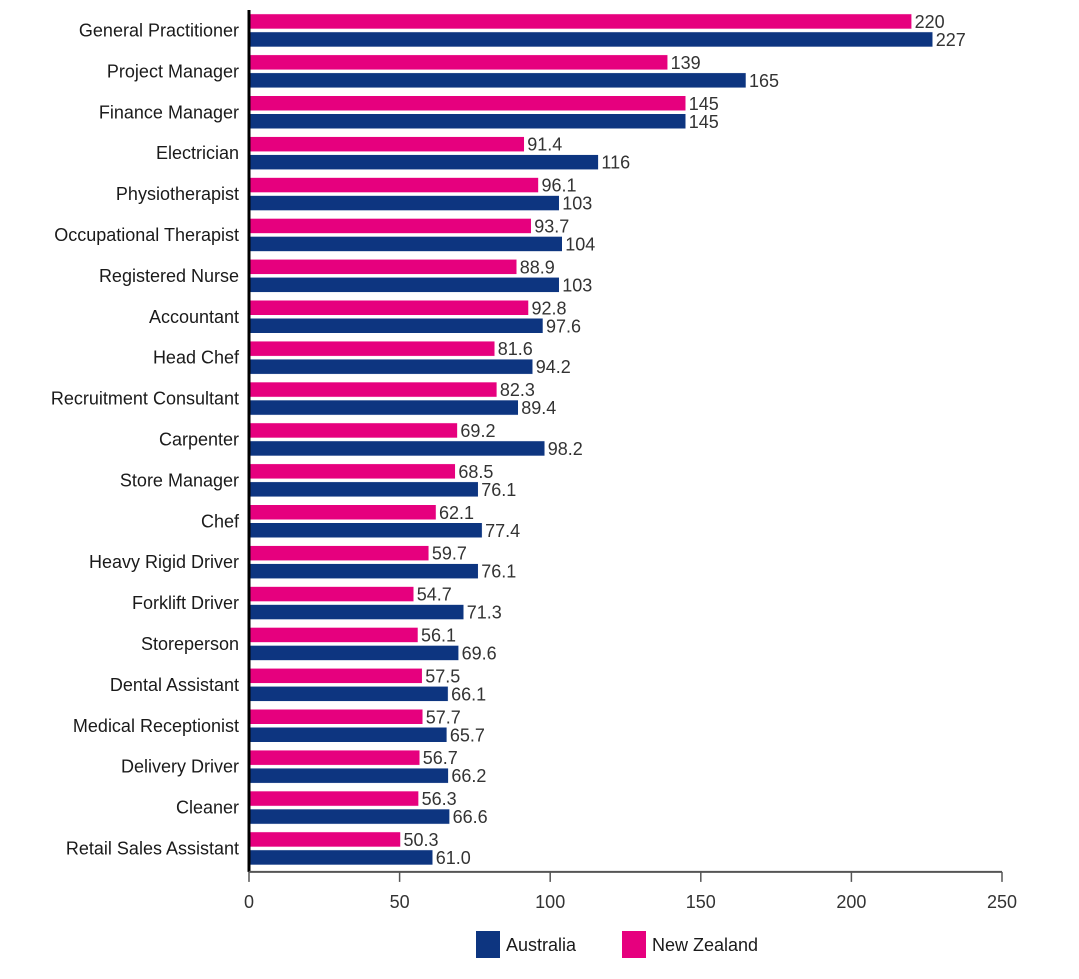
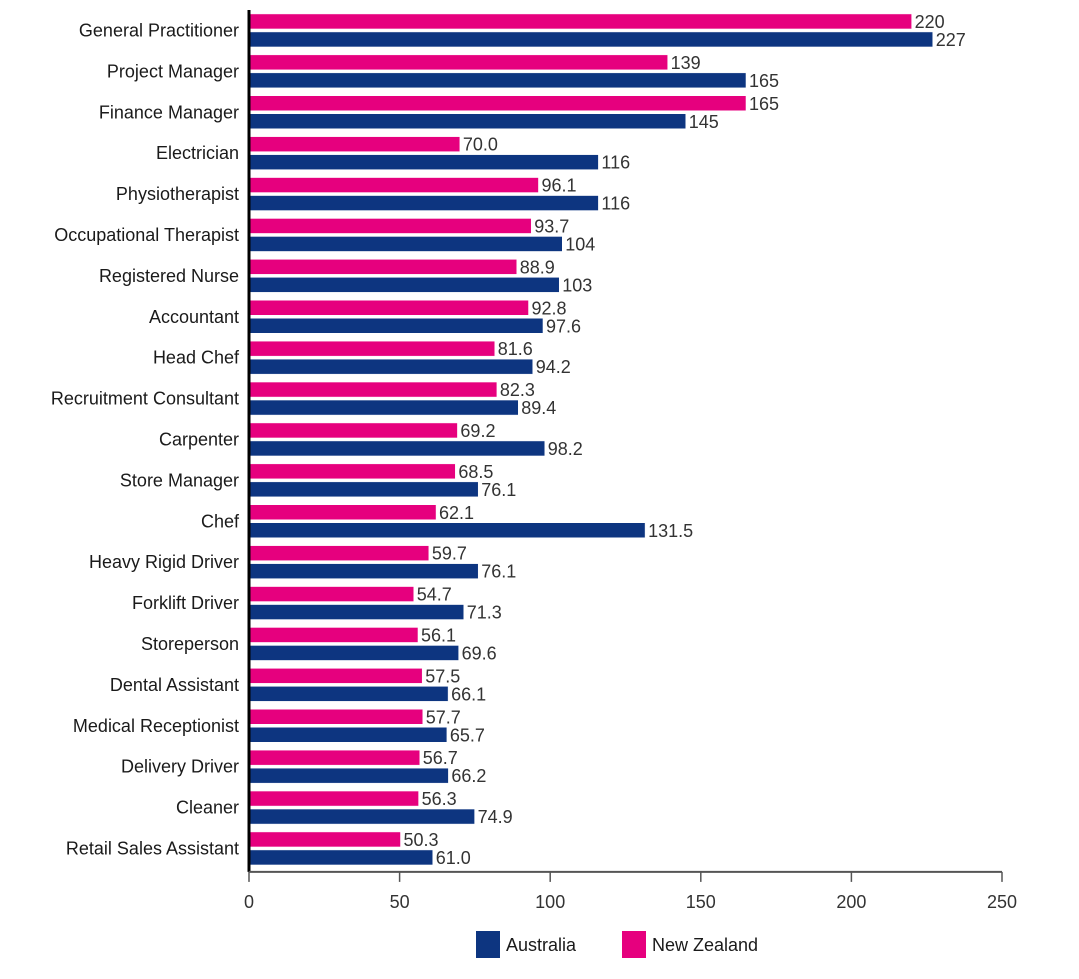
New Zealand/Finance Manager: 145 -> 165
New Zealand/Electrician: 91.4 -> 70.0
Australia/Physiotherapist: 103 -> 116
Australia/Chef: 77.4 -> 131.5
Australia/Cleaner: 66.6 -> 74.9
